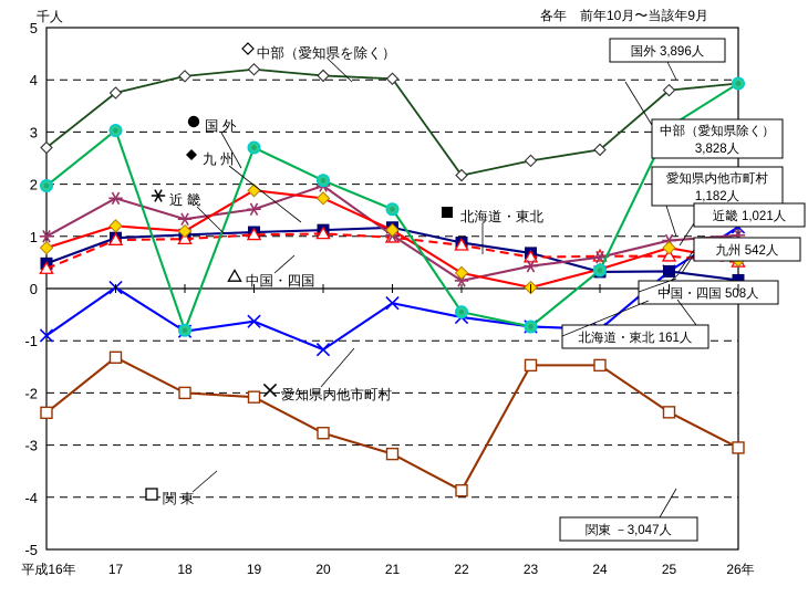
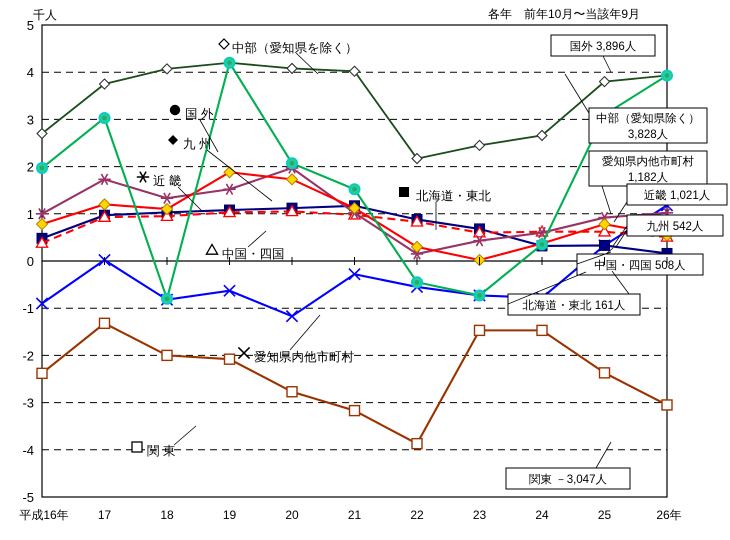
国 外/19: 2.7 -> 4.2
